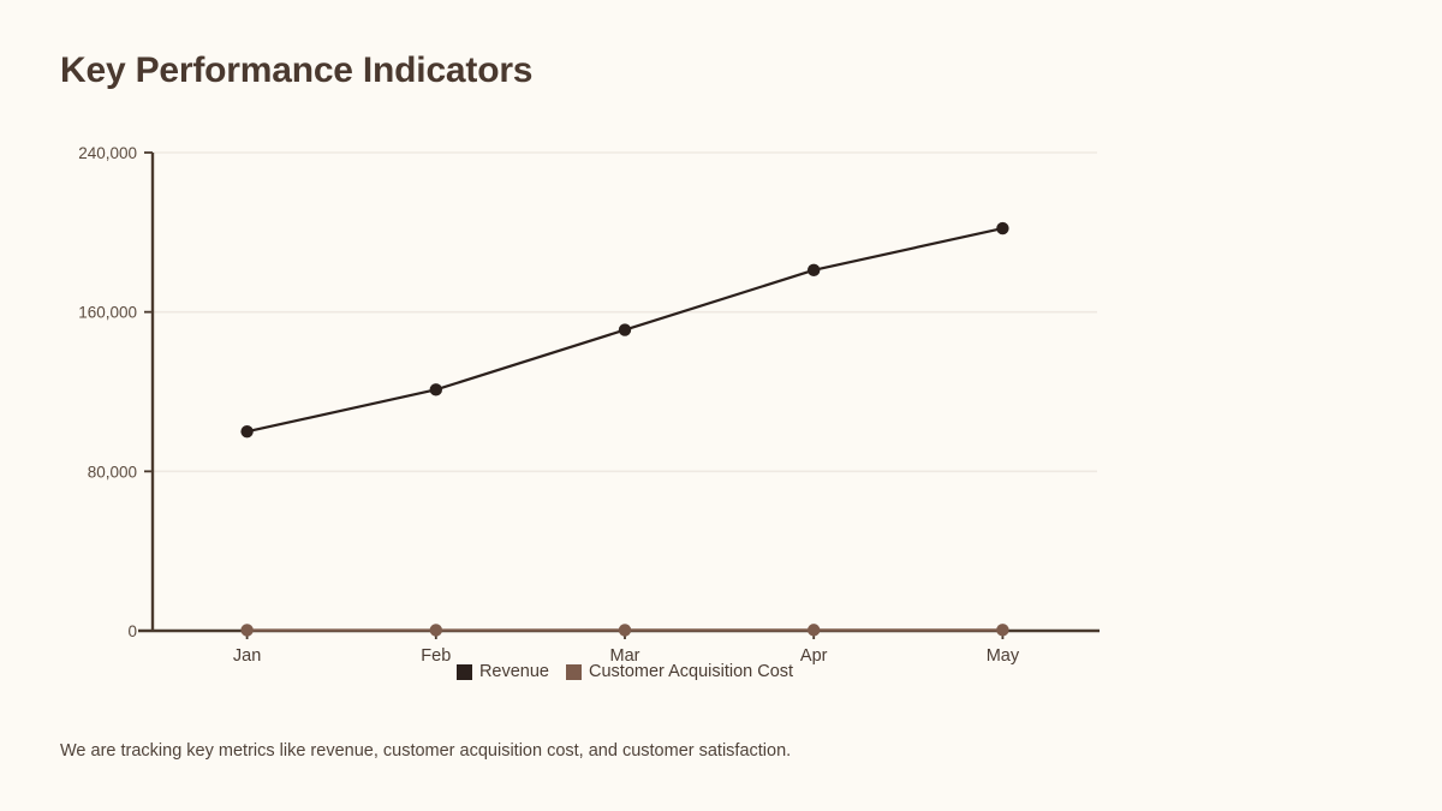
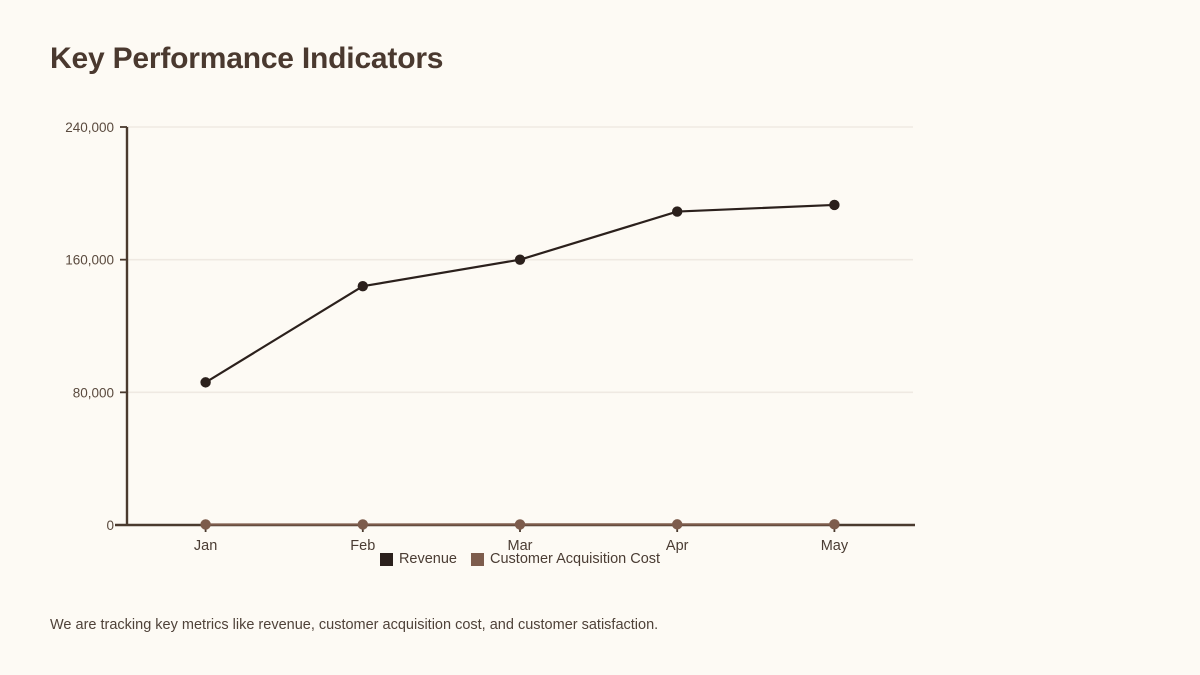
Revenue/Jan: 100000 -> 86000
Revenue/Feb: 121000 -> 144000
Revenue/Mar: 151000 -> 160000
Revenue/Apr: 181000 -> 189000
Revenue/May: 202000 -> 193000
